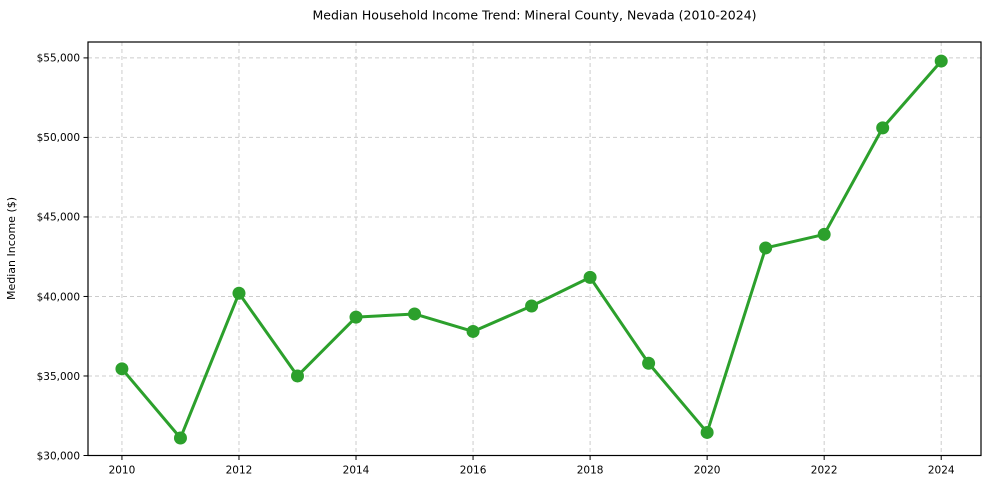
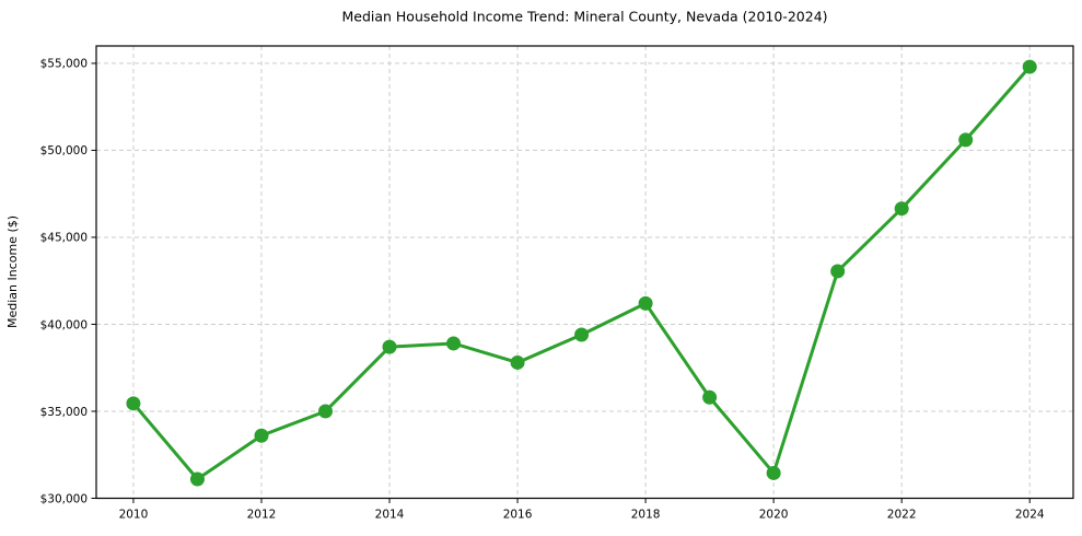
2012: $40200 -> $33600
2022: $43900 -> $46600
